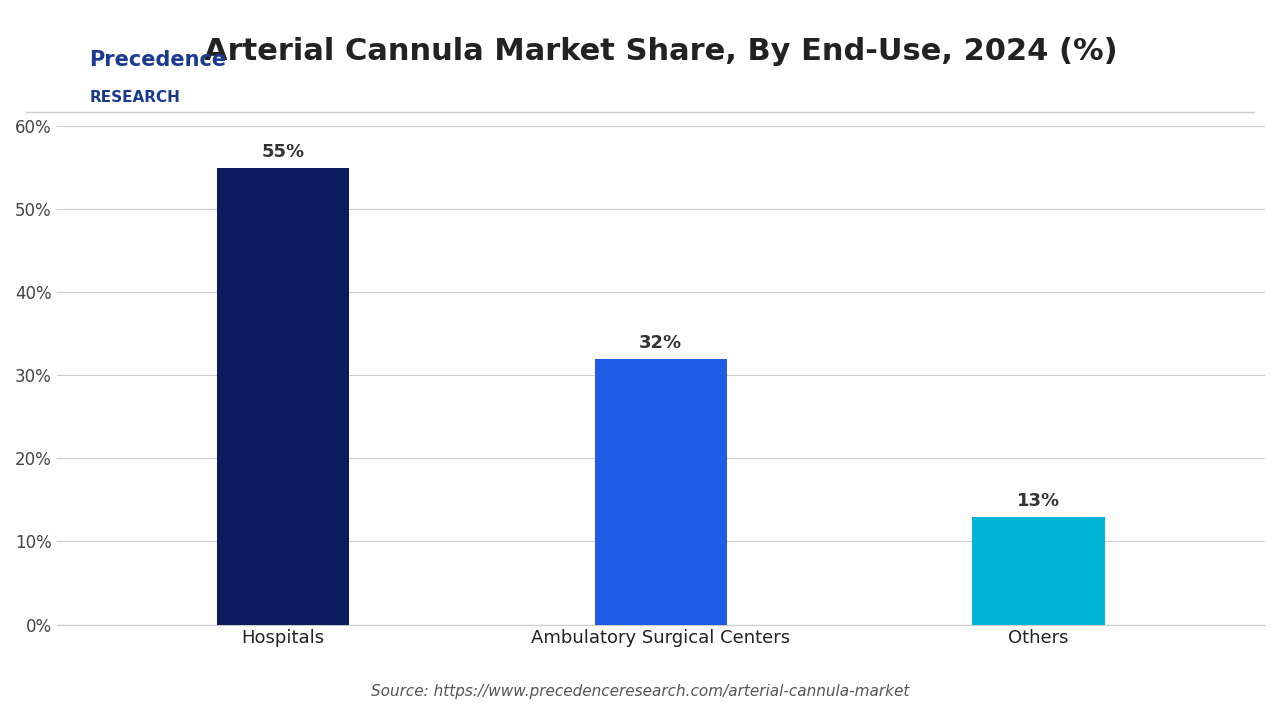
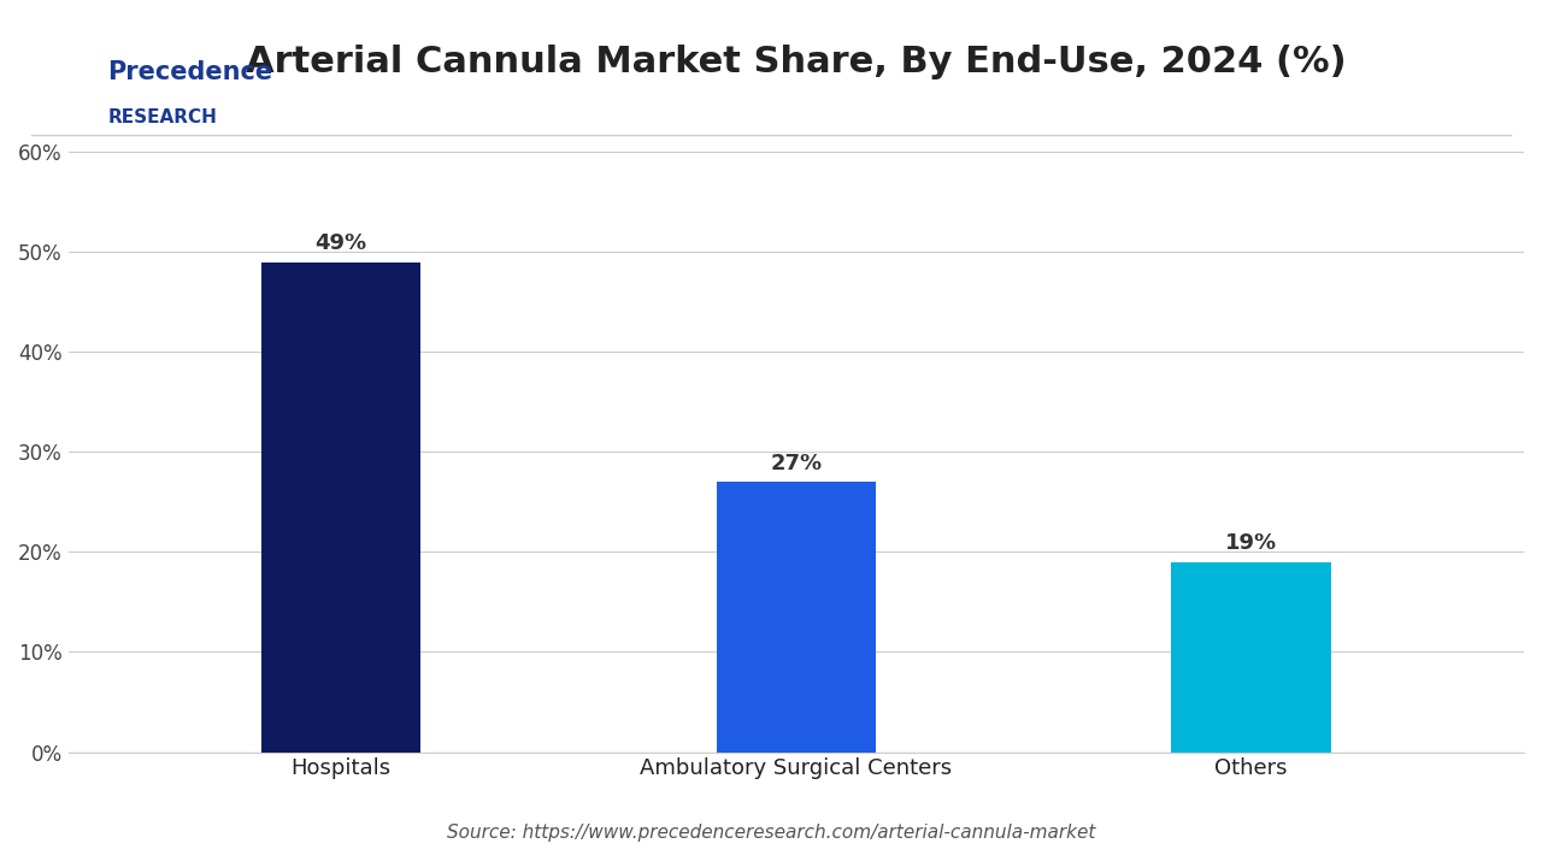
Hospitals: 55% -> 49%
Ambulatory Surgical Centers: 32% -> 27%
Others: 13% -> 19%
